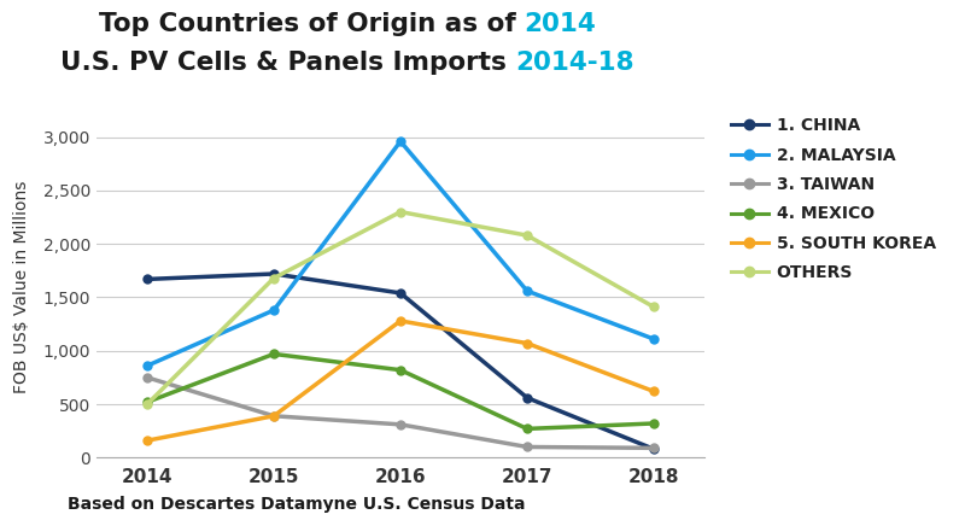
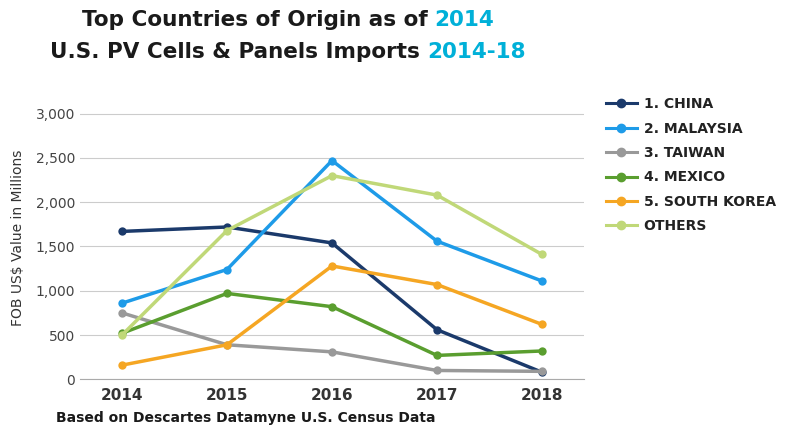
2. MALAYSIA/2015: 1,380 -> 1,240
2. MALAYSIA/2016: 2,960 -> 2,470
